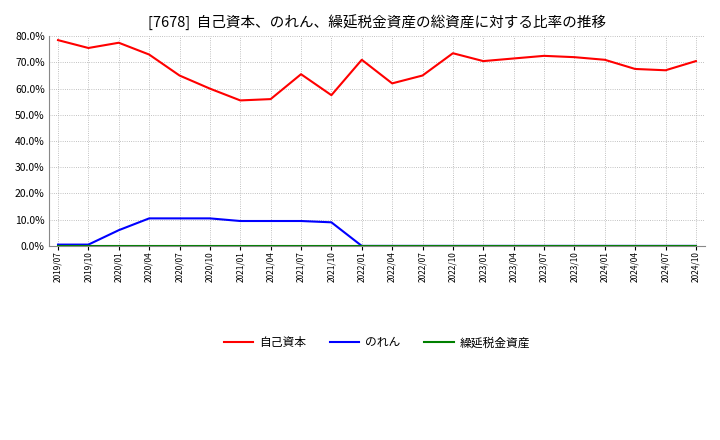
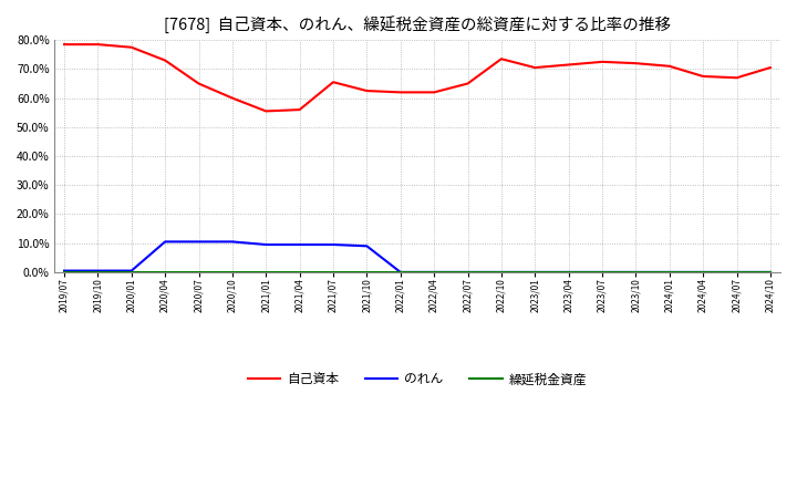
自己資本/2019/10: 75.5% -> 78.5%
のれん/2020/01: 6.0% -> 0.5%
自己資本/2021/10: 57.5% -> 62.5%
自己資本/2022/01: 71.0% -> 62.0%
